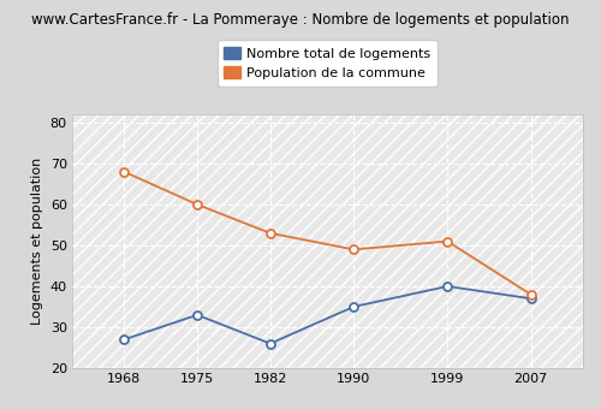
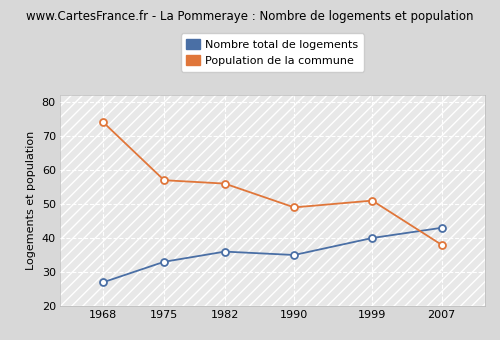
Population de la commune/1968: 68 -> 74
Population de la commune/1975: 60 -> 57
Nombre total de logements/1982: 26 -> 36
Population de la commune/1982: 53 -> 56
Nombre total de logements/2007: 37 -> 43
